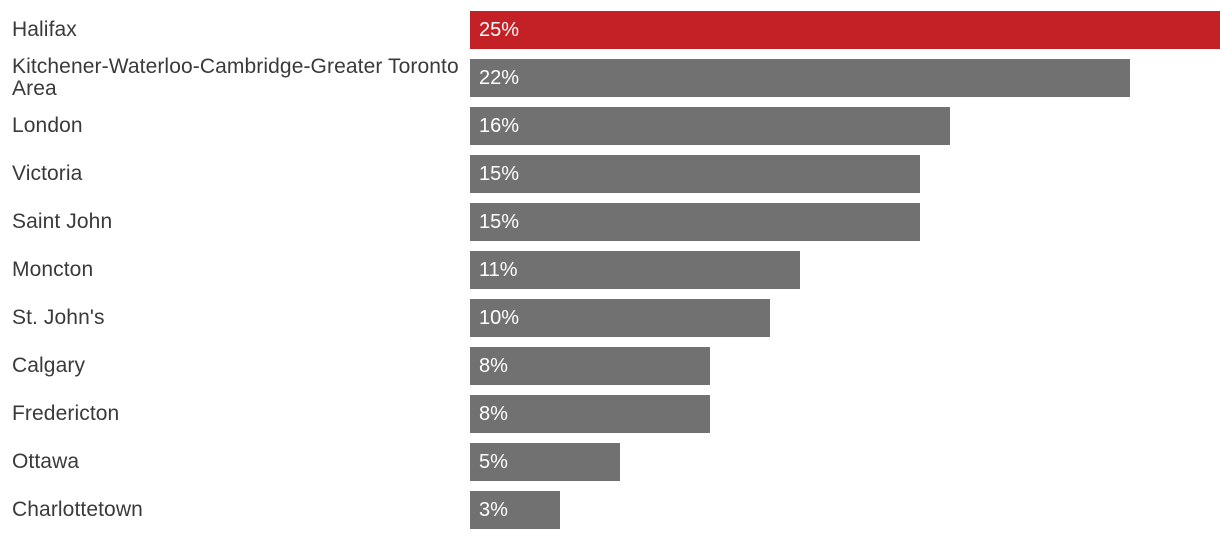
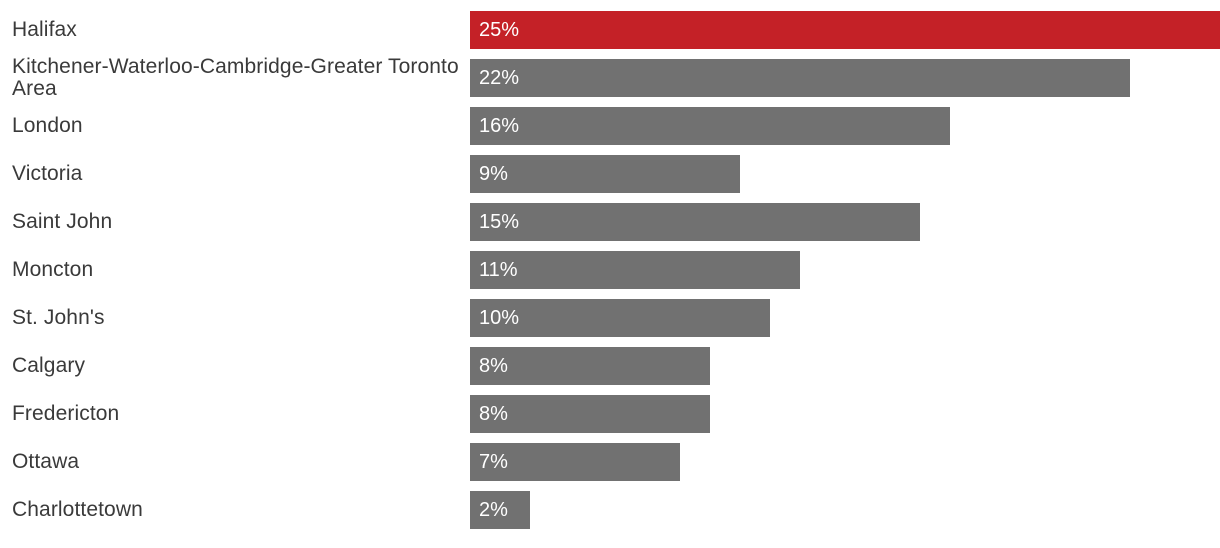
Victoria: 15% -> 9%
Ottawa: 5% -> 7%
Charlottetown: 3% -> 2%
